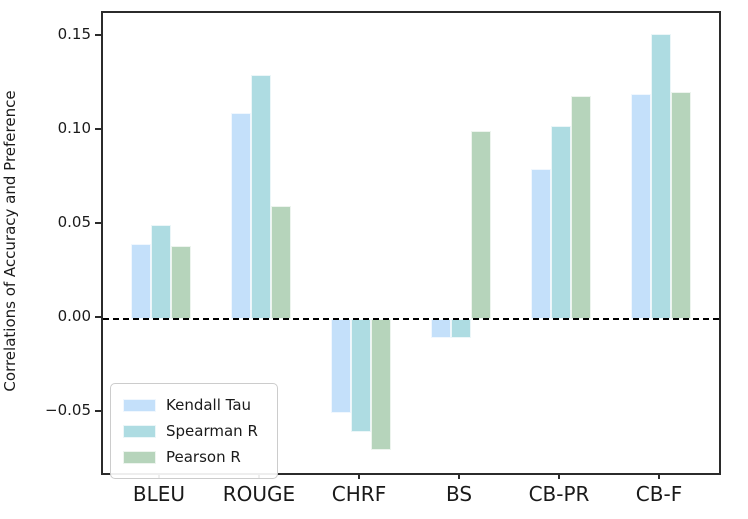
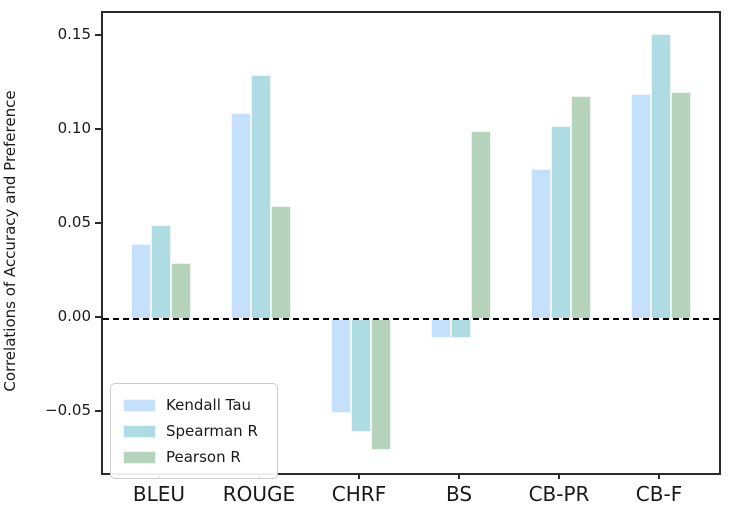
Pearson R/BLEU: 0.039 -> 0.030
